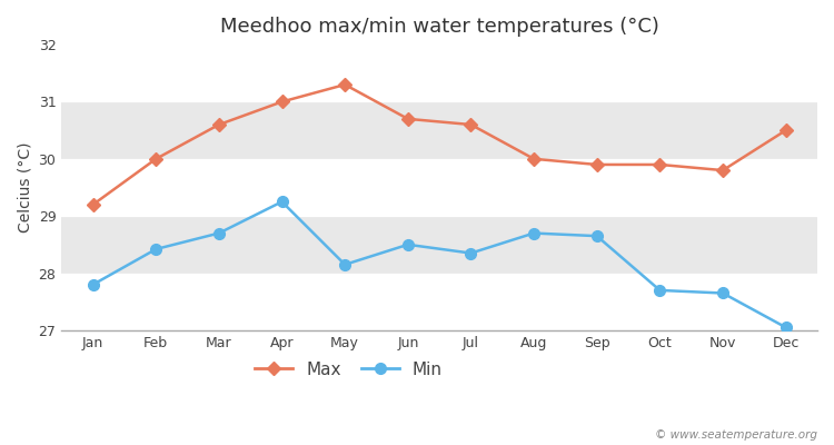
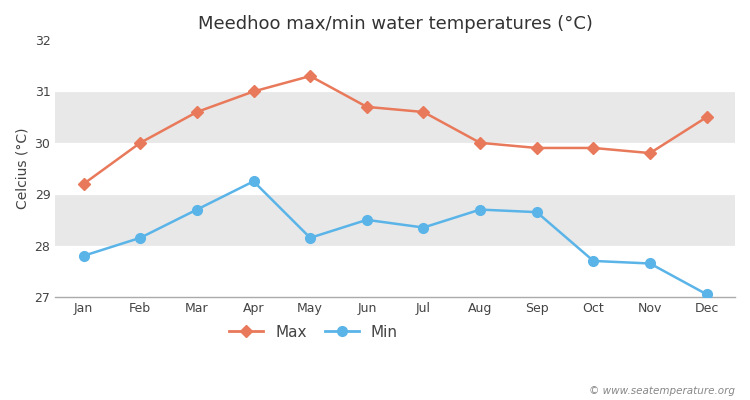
Min/Feb: 28.42 -> 28.15
